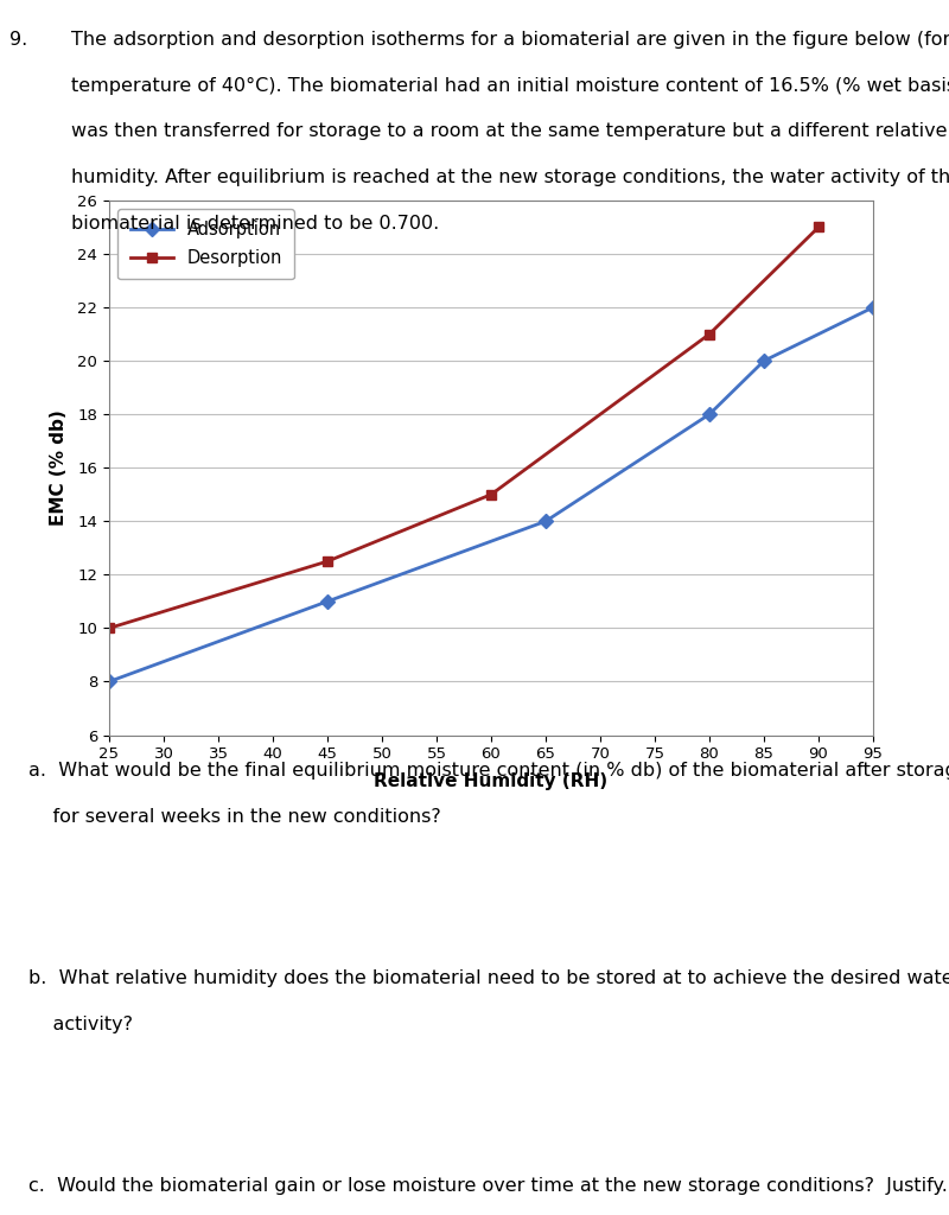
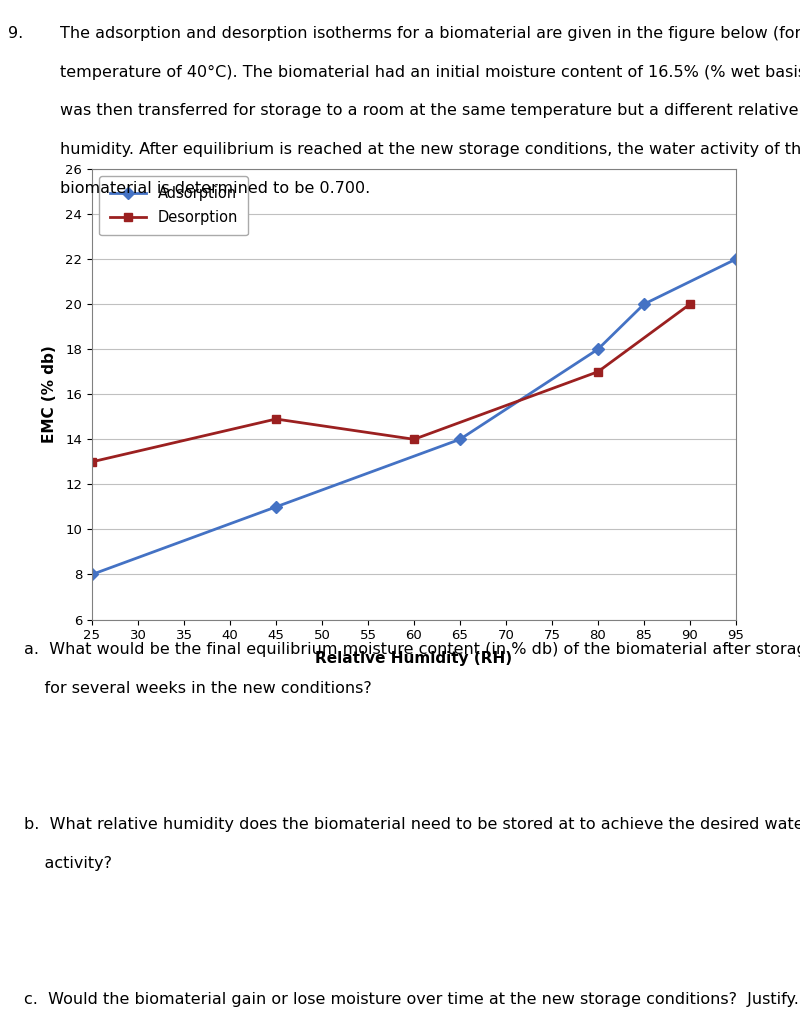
Desorption/25: 10.0 -> 13.0
Desorption/45: 12.5 -> 14.9
Desorption/60: 15.0 -> 14.0
Desorption/80: 21.0 -> 17.0
Desorption/90: 25.0 -> 20.0
